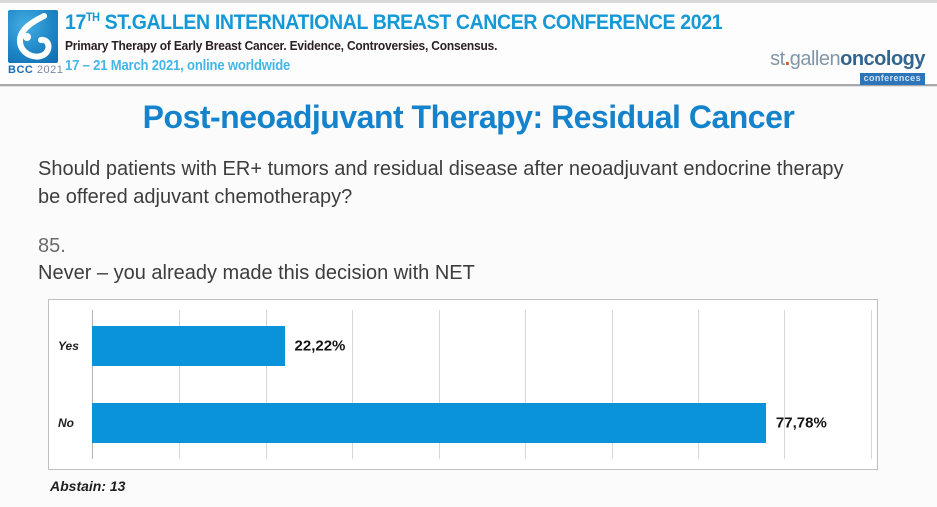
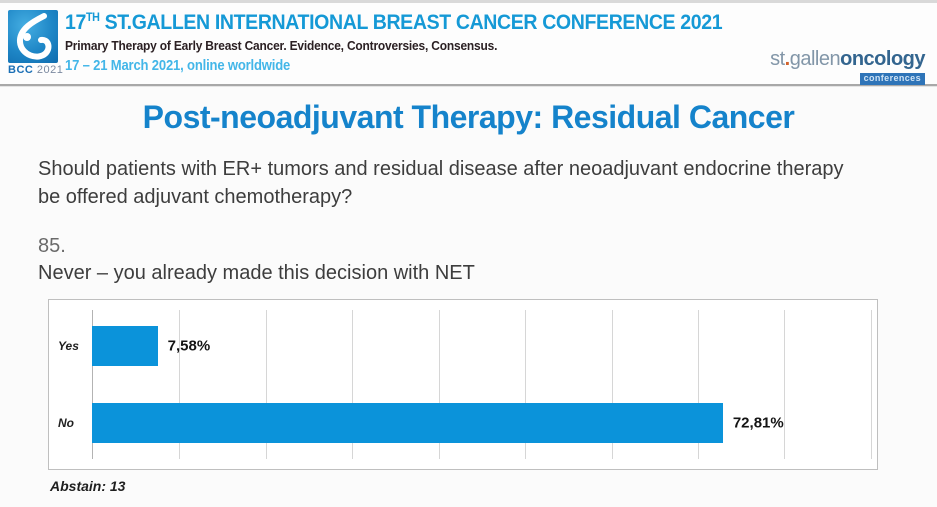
Yes: 22,22% -> 7,58%
No: 77,78% -> 72,81%
